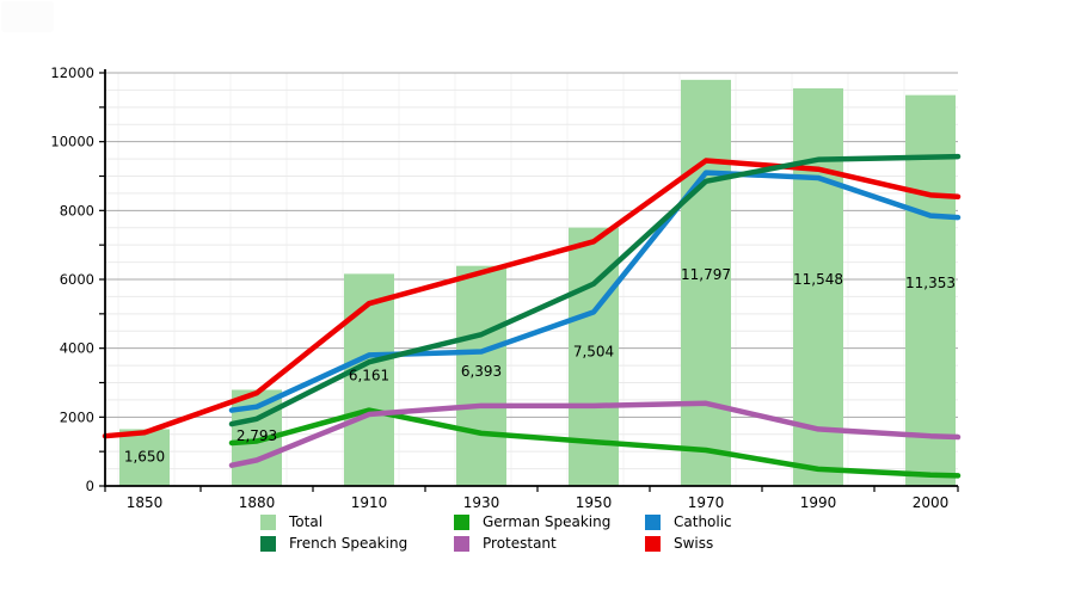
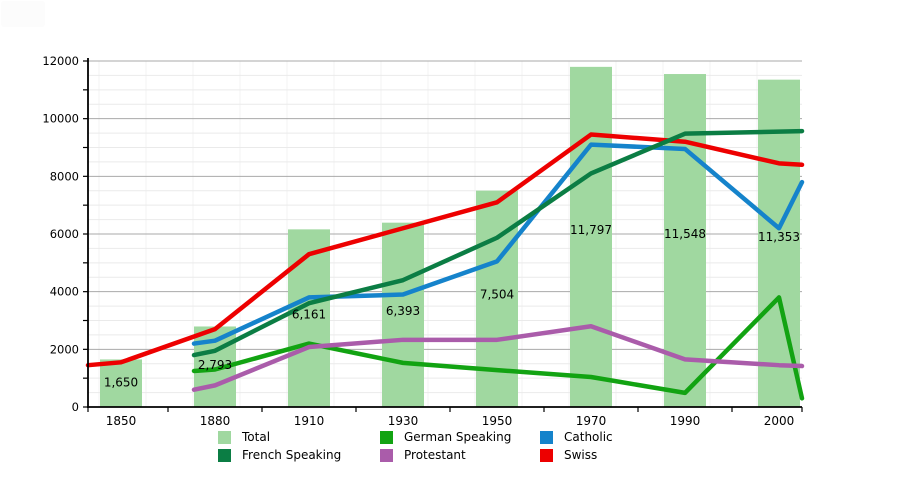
Protestant/1970: 2400 -> 2800
French Speaking/1970: 8800 -> 8100
German Speaking/2000: 300 -> 3800
Catholic/2000: 7800 -> 6200
